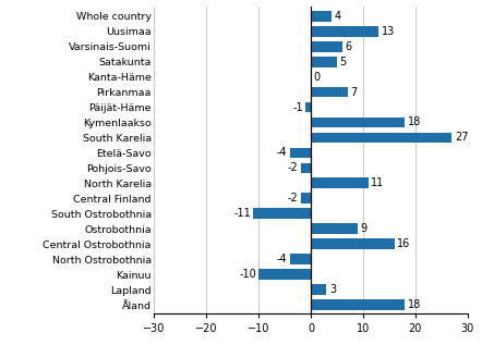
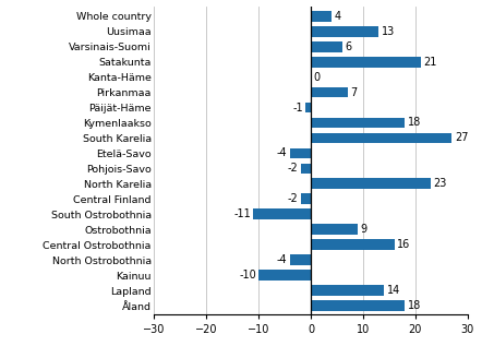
Satakunta: 5 -> 21
North Karelia: 11 -> 23
Lapland: 3 -> 14
